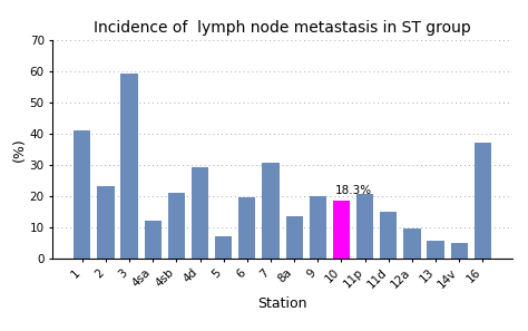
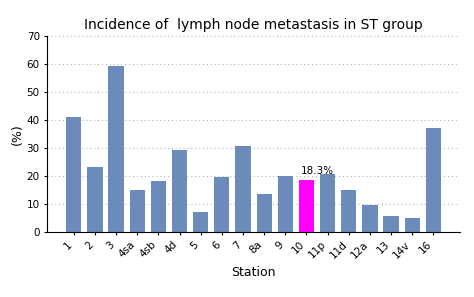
4sa: 12.0 -> 15.0
4sb: 21.0 -> 18.0
